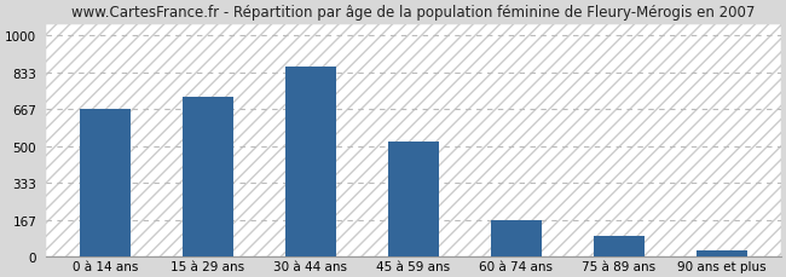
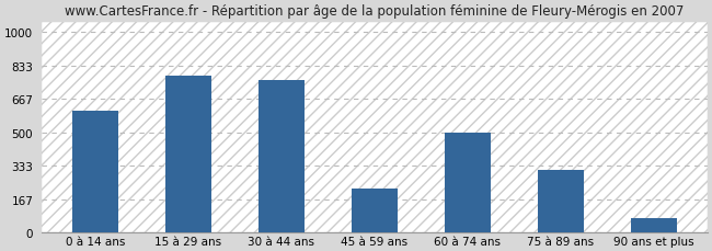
0 à 14 ans: 670 -> 610
15 à 29 ans: 720 -> 780
30 à 44 ans: 860 -> 760
45 à 59 ans: 520 -> 220
60 à 74 ans: 170 -> 500
75 à 89 ans: 100 -> 310
90 ans et plus: 30 -> 70
